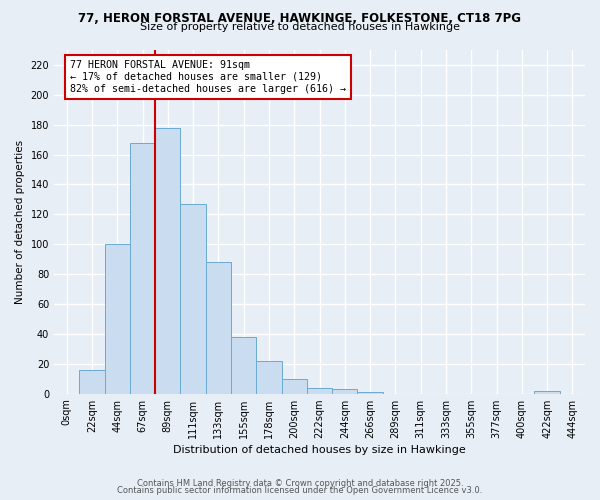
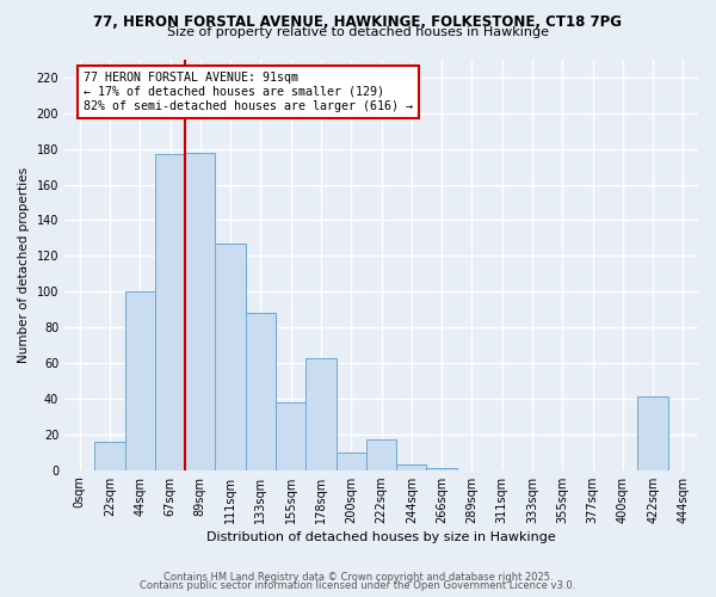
67sqm: 168 -> 177
178sqm: 22 -> 63
222sqm: 4 -> 17
422sqm: 2 -> 41
